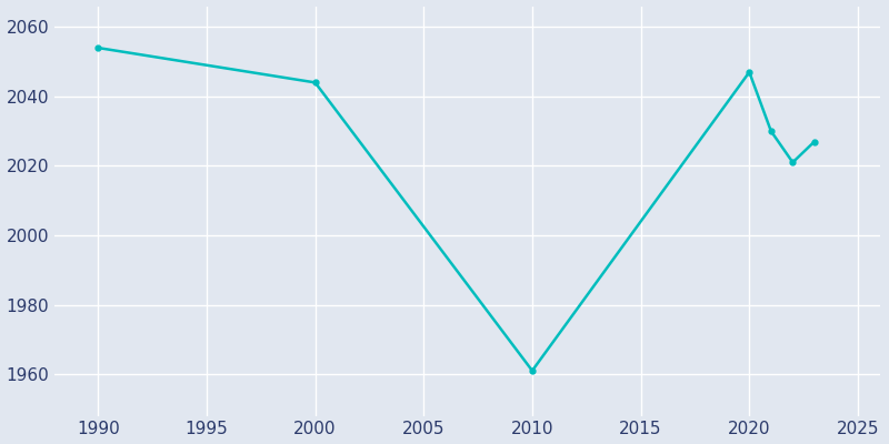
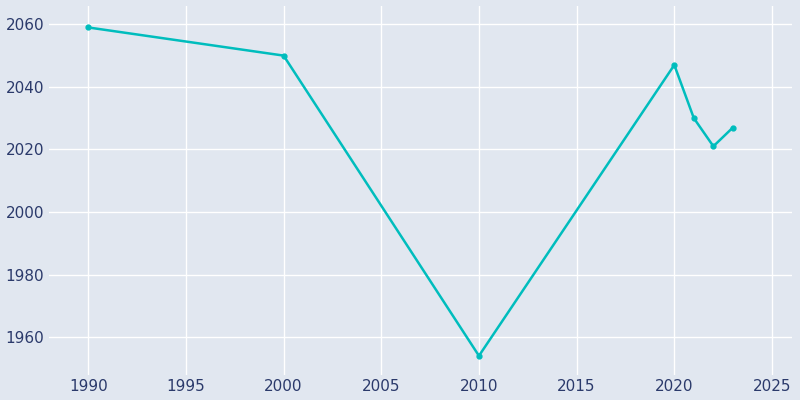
1990: 2054 -> 2059
2000: 2044 -> 2050
2010: 1961 -> 1954
